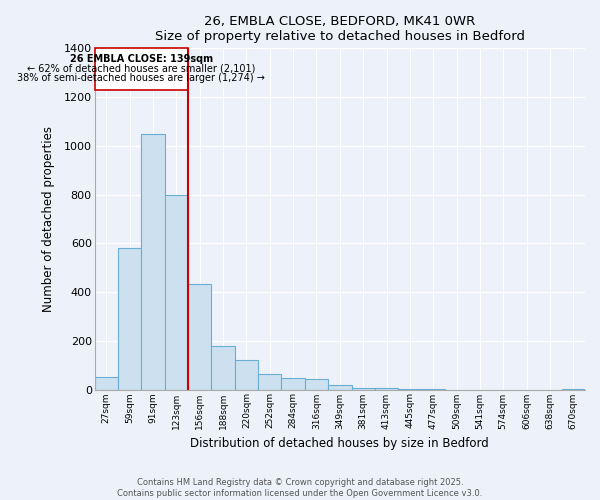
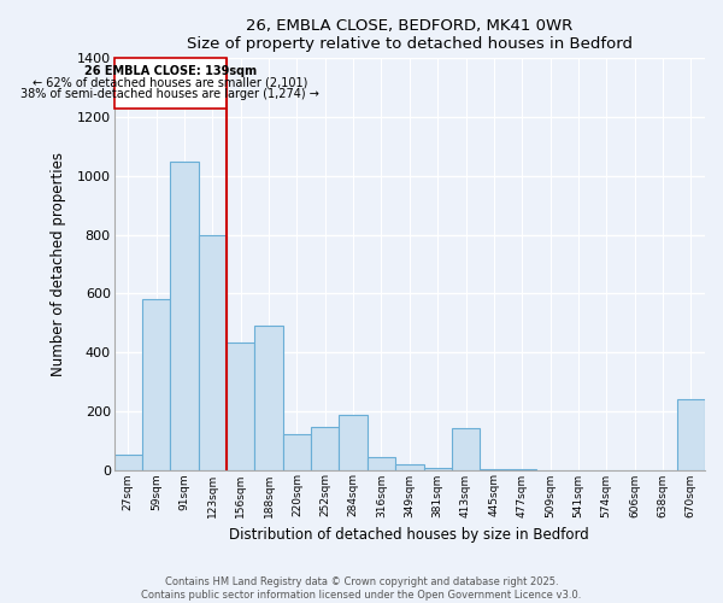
188sqm: 180 -> 490
252sqm: 65 -> 145
284sqm: 48 -> 185
413sqm: 5 -> 140
670sqm: 3 -> 240
